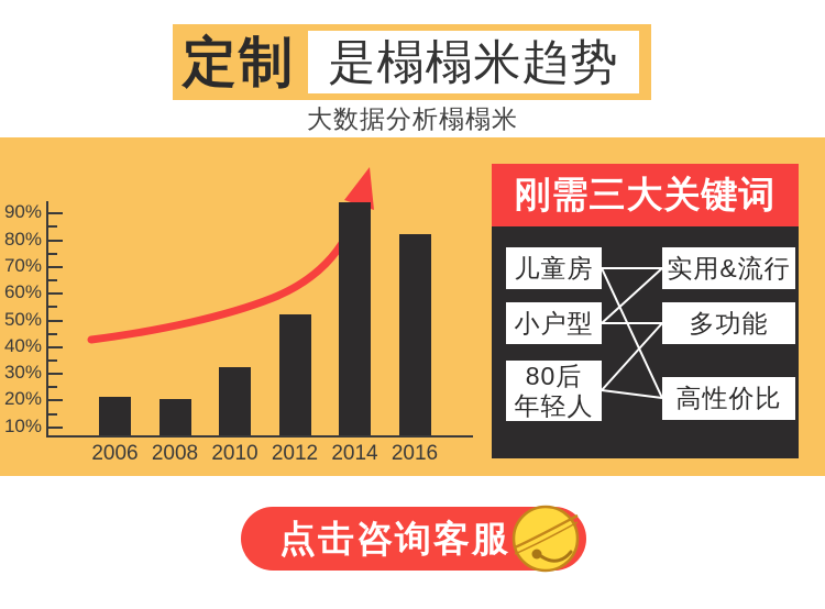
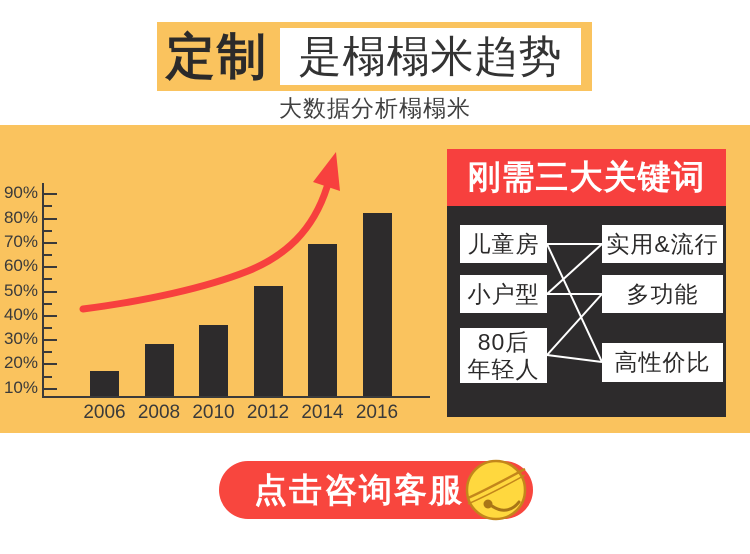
2006: 21% -> 17%
2008: 20% -> 28%
2010: 32% -> 36%
2014: 94% -> 69%
